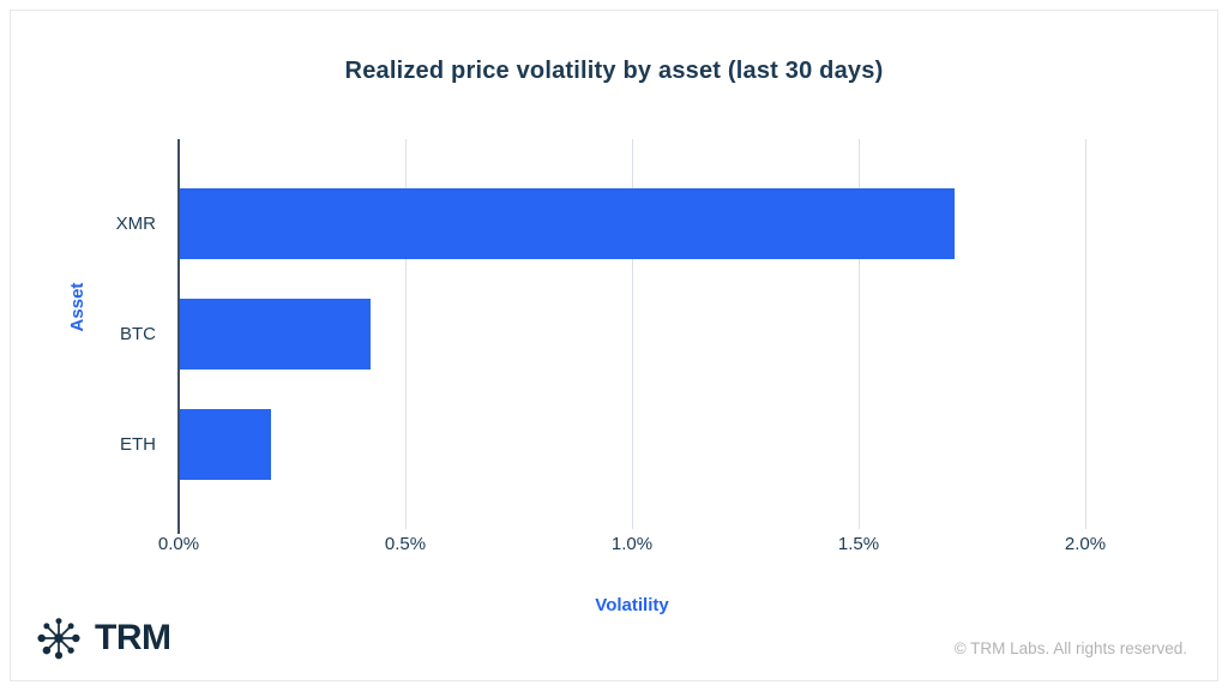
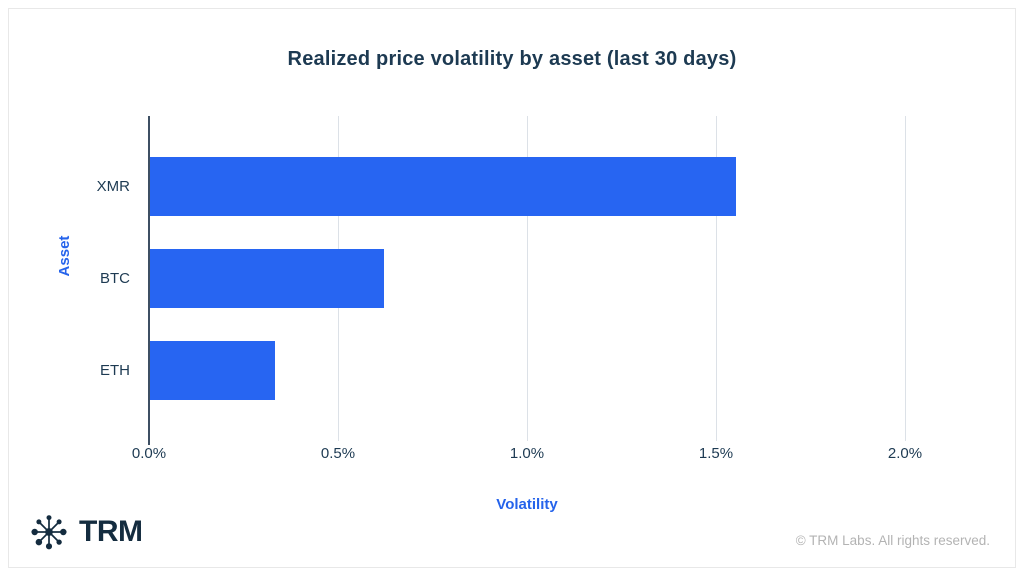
XMR: 1.71% -> 1.55%
BTC: 0.42% -> 0.62%
ETH: 0.20% -> 0.33%
